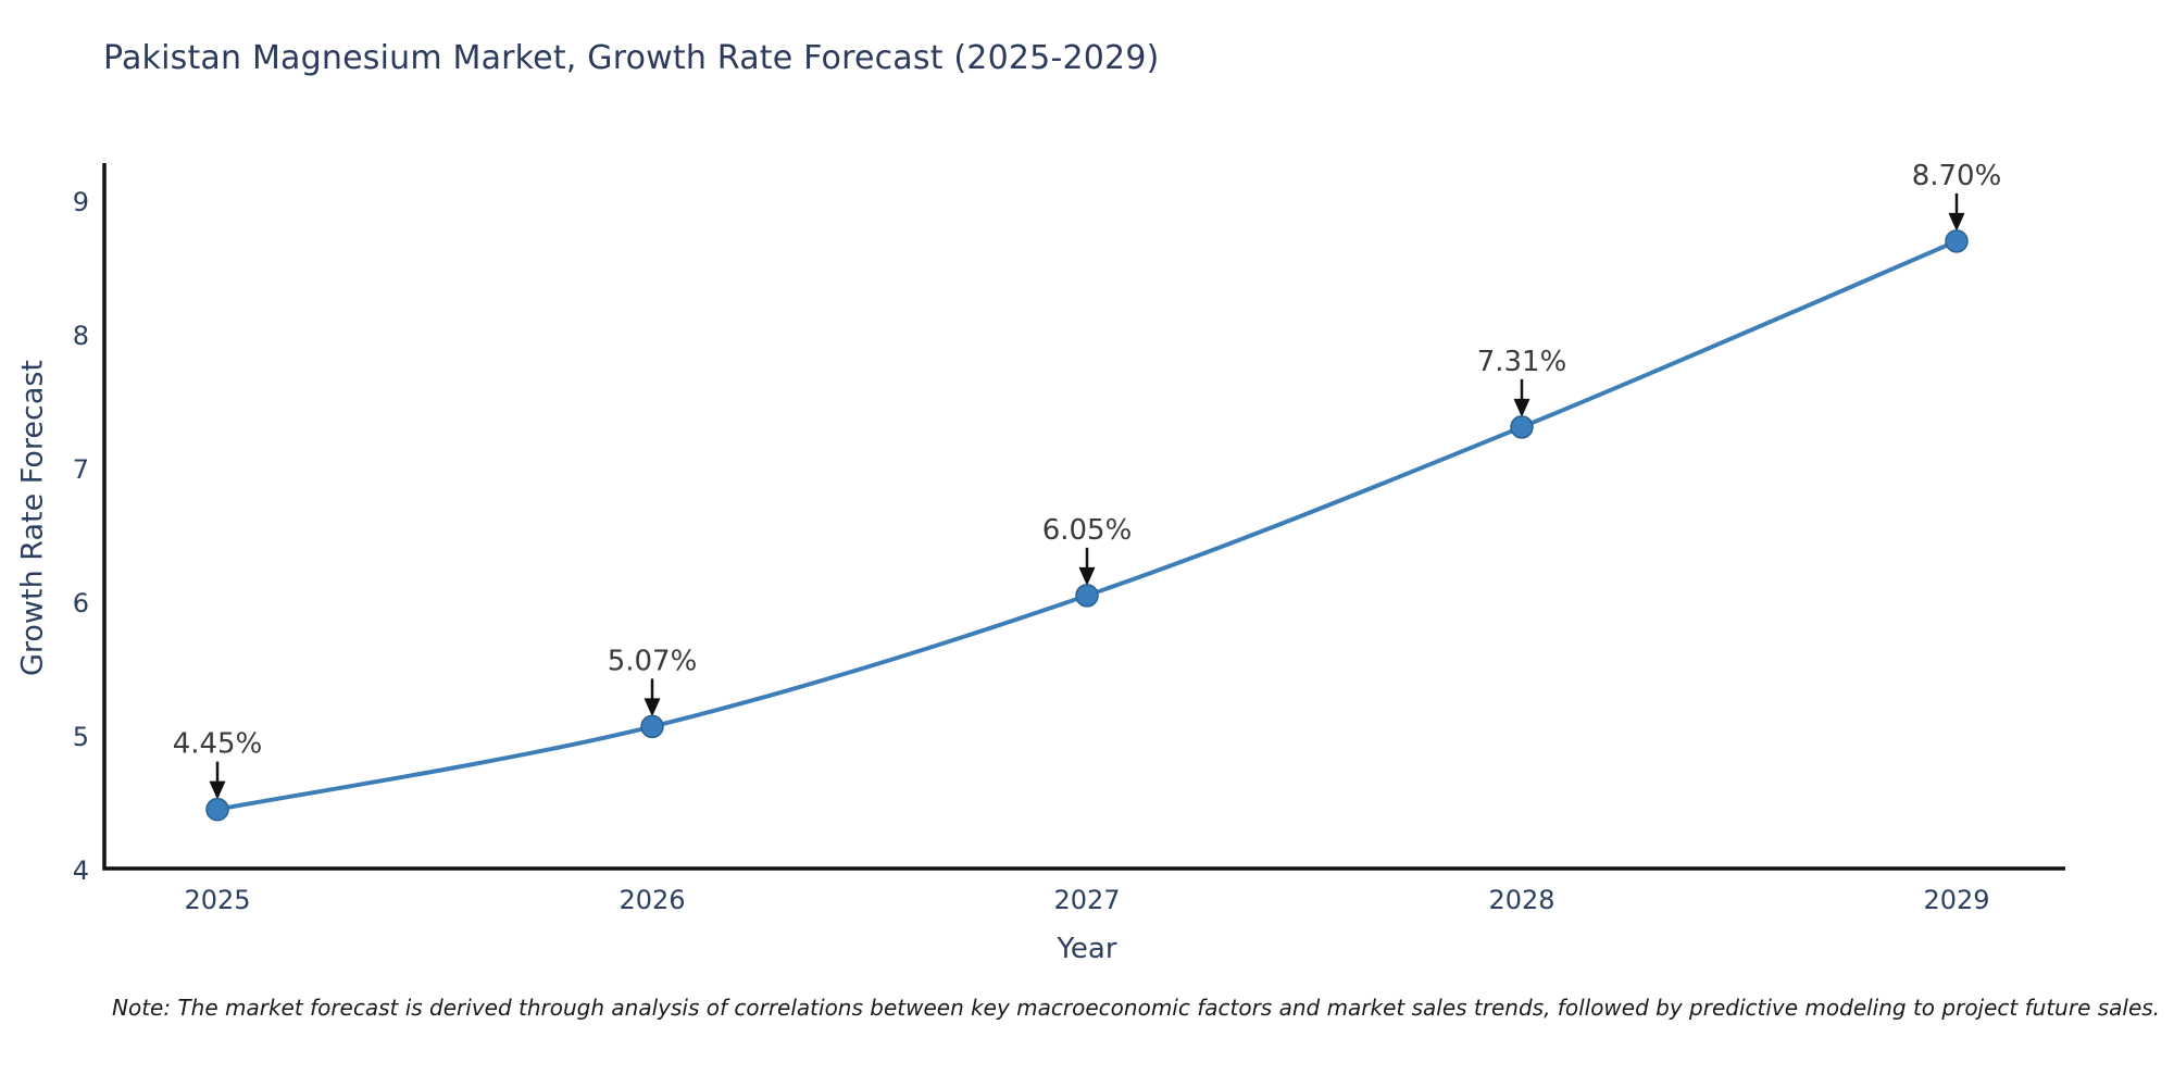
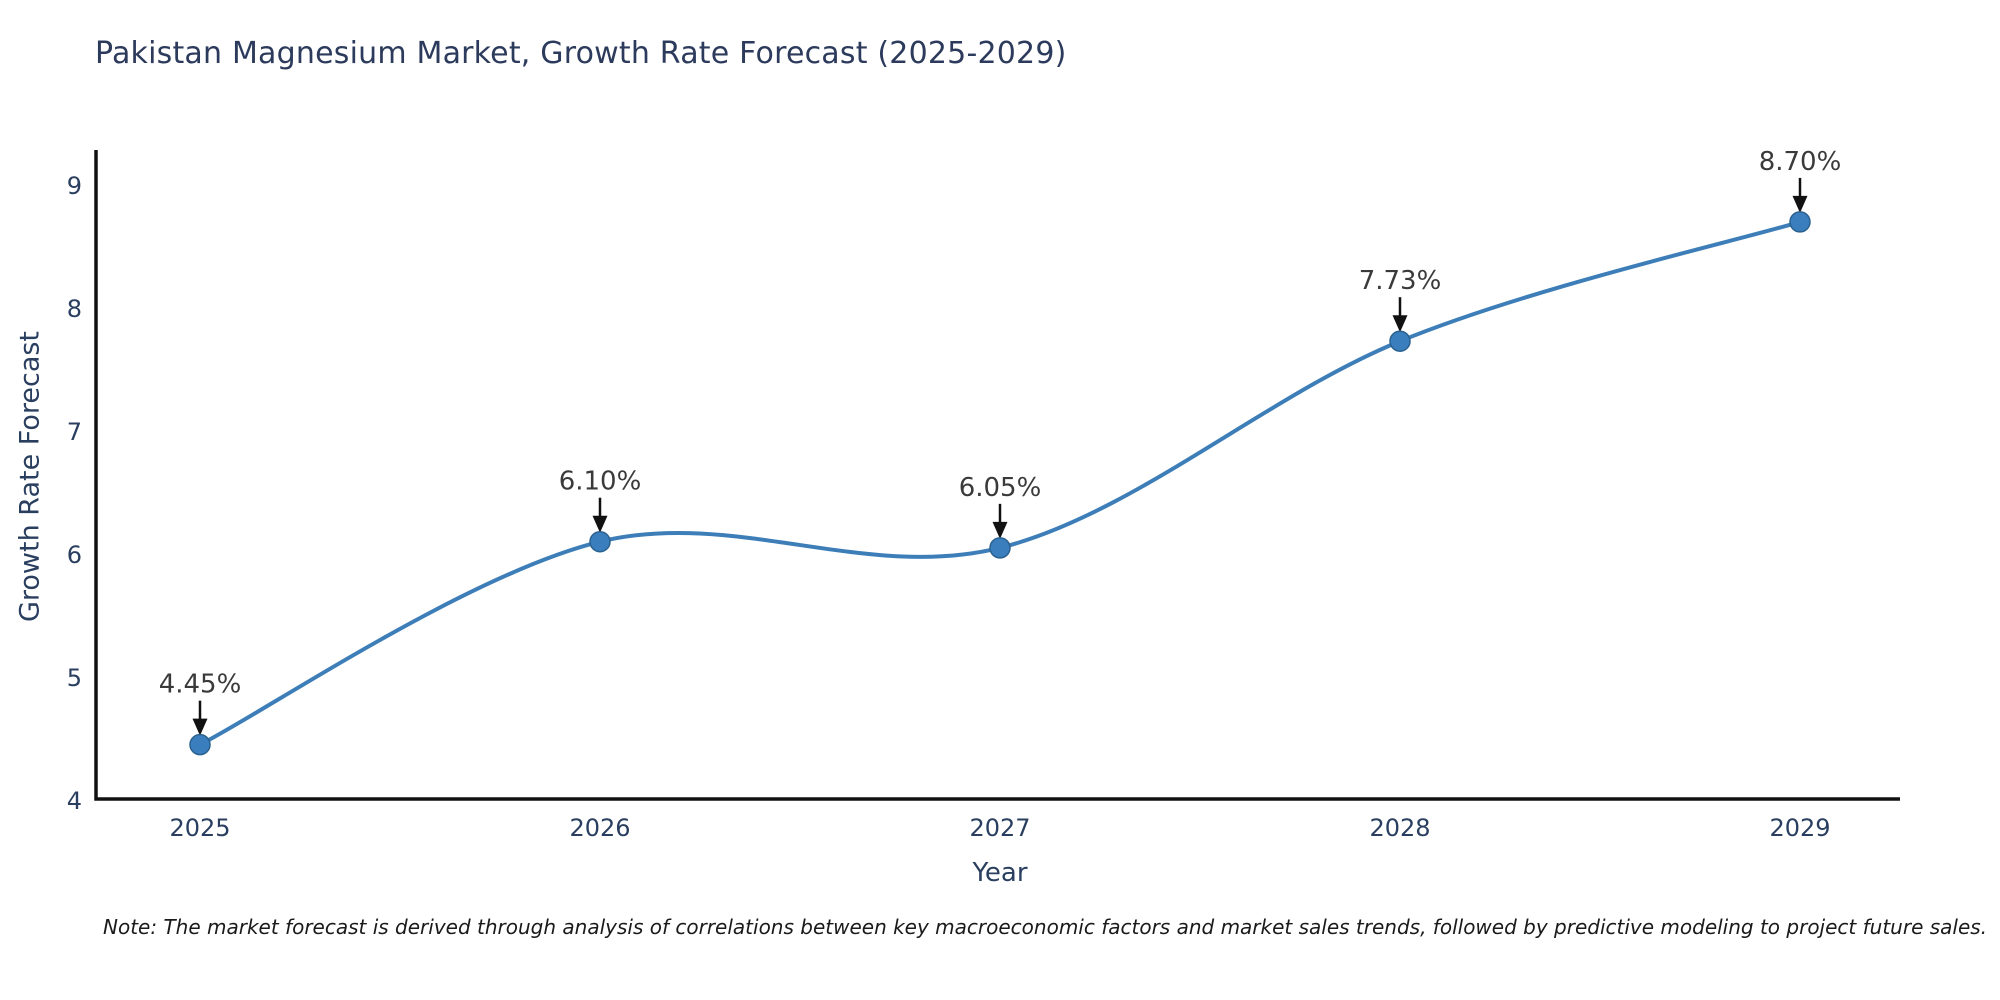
2026: 5.07% -> 6.10%
2028: 7.31% -> 7.73%
